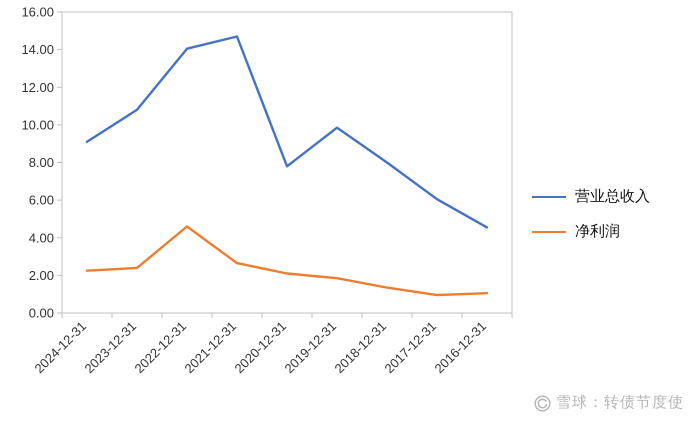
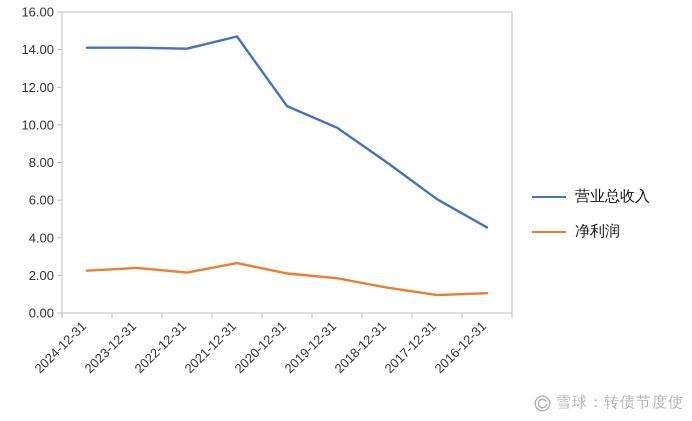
营业总收入/2024-12-31: 9.1 -> 14.1
营业总收入/2023-12-31: 10.8 -> 14.1
净利润/2022-12-31: 4.6 -> 2.1
营业总收入/2020-12-31: 7.8 -> 11.0
